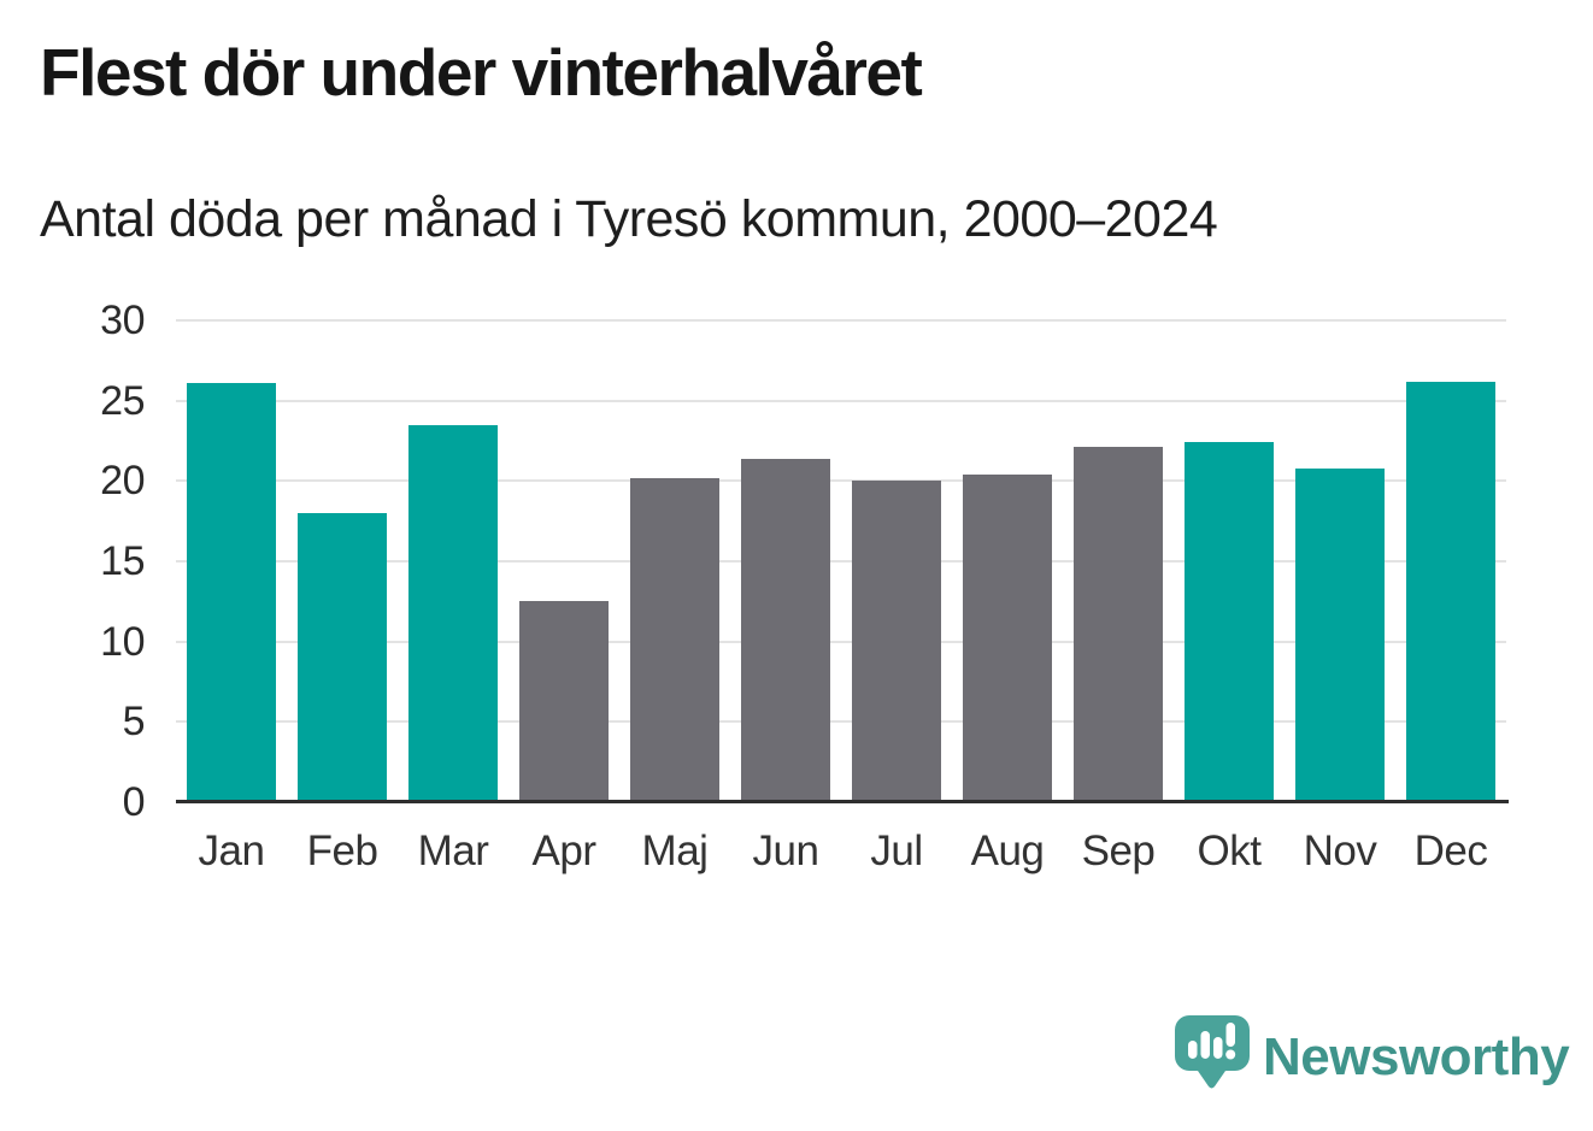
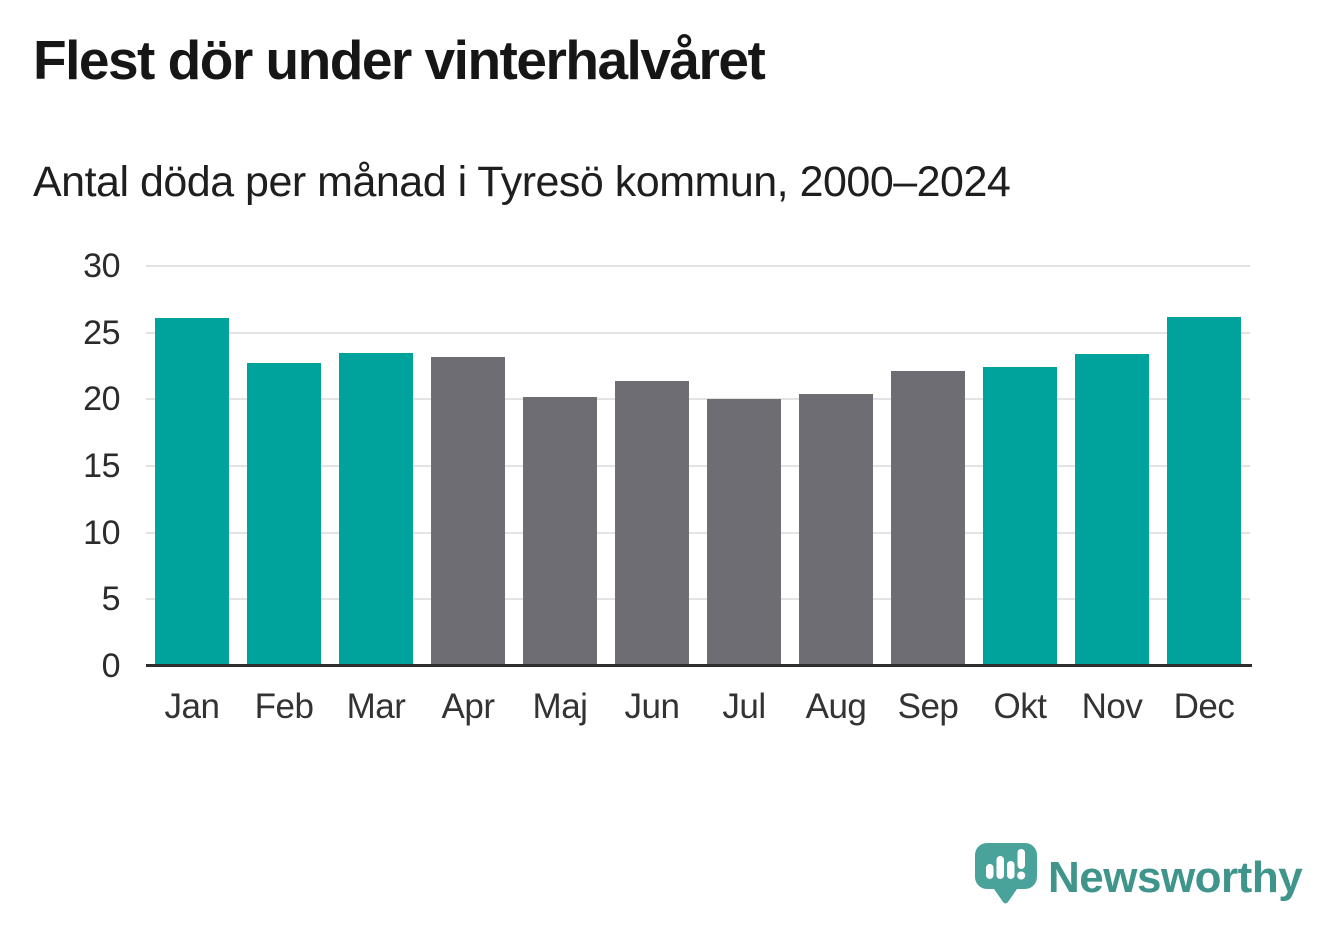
Feb: 18.0 -> 22.7
Apr: 12.5 -> 23.2
Nov: 20.8 -> 23.4
